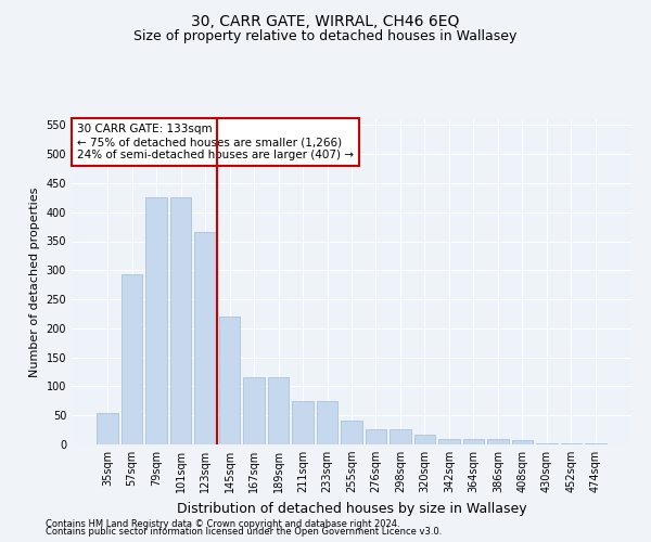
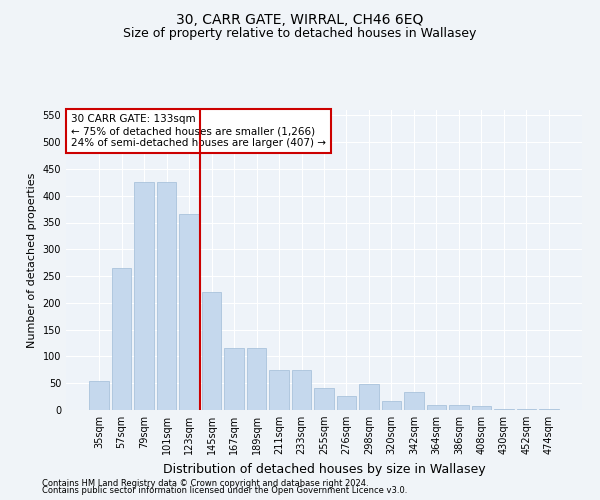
57sqm: 293 -> 266
298sqm: 27 -> 48
342sqm: 9 -> 34
